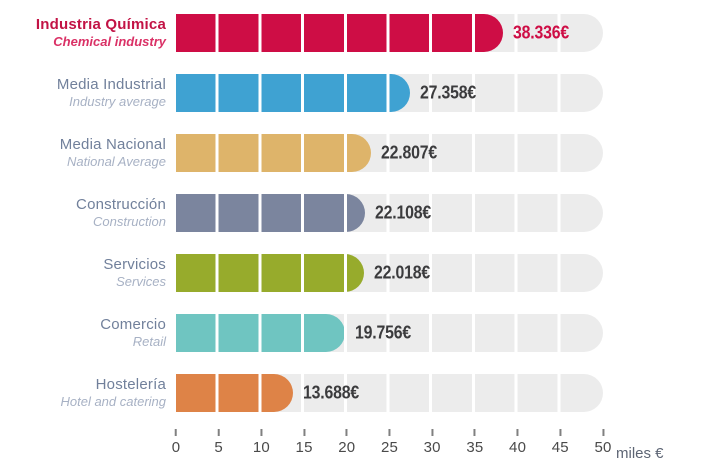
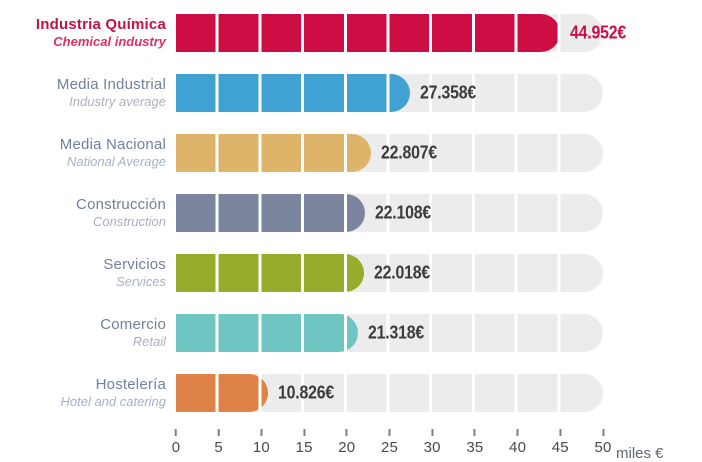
Industria Química: 38.336 -> 44.952
Comercio: 19.756 -> 21.318
Hostelería: 13.688 -> 10.826
